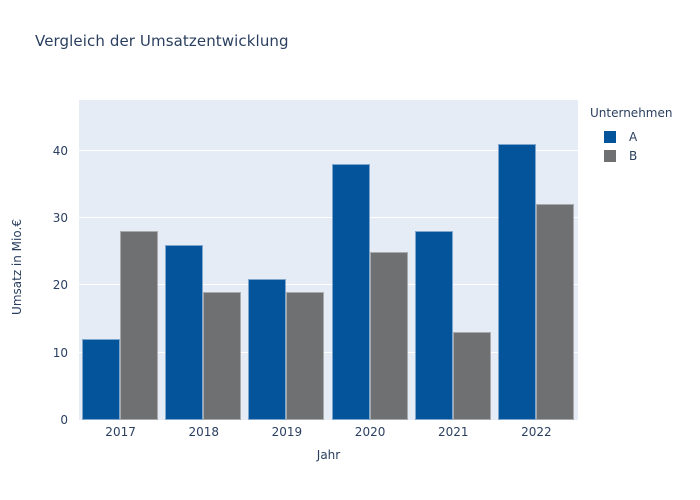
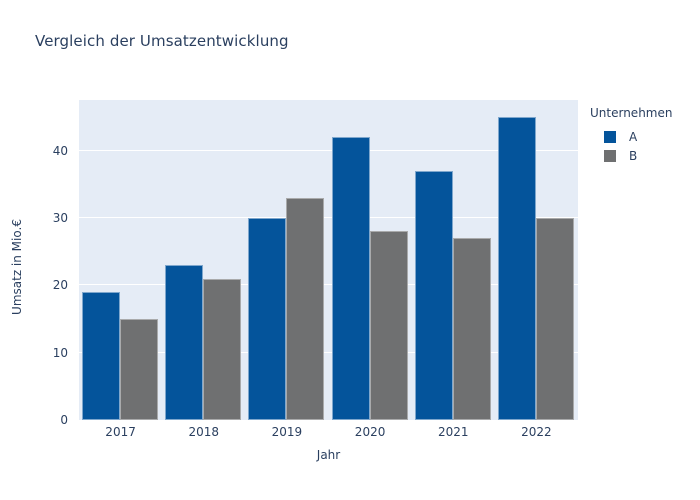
A/2017: 12 -> 19
B/2017: 28 -> 15
A/2018: 26 -> 23
B/2018: 19 -> 21
A/2019: 21 -> 30
B/2019: 19 -> 33
A/2020: 38 -> 42
B/2020: 25 -> 28
A/2021: 28 -> 37
B/2021: 13 -> 27
A/2022: 41 -> 45
B/2022: 32 -> 30
